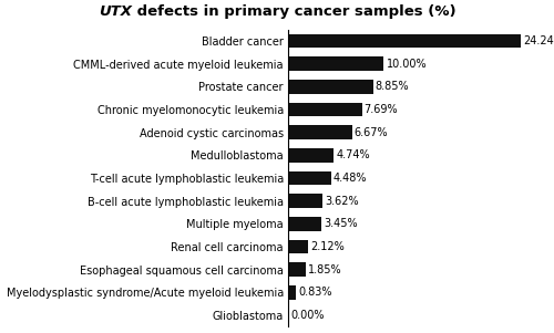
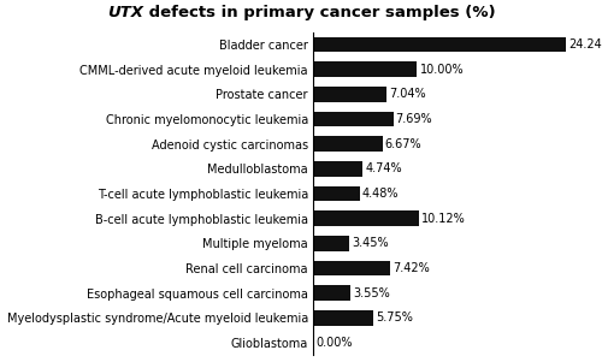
Prostate cancer: 8.85% -> 7.04%
B-cell acute lymphoblastic leukemia: 3.62% -> 10.12%
Renal cell carcinoma: 2.12% -> 7.42%
Esophageal squamous cell carcinoma: 1.85% -> 3.55%
Myelodysplastic syndrome/Acute myeloid leukemia: 0.83% -> 5.75%
